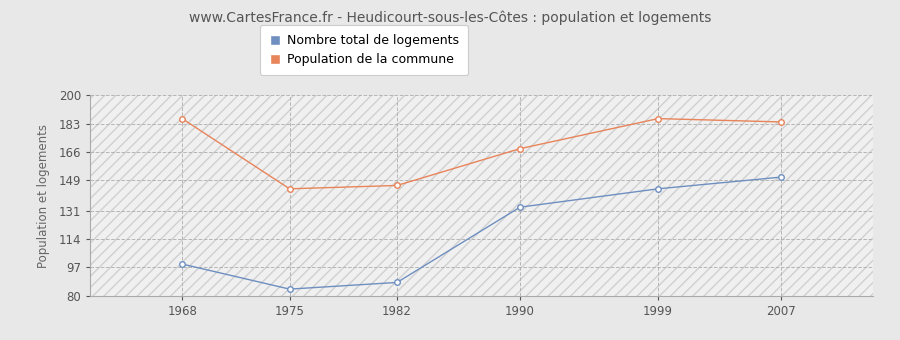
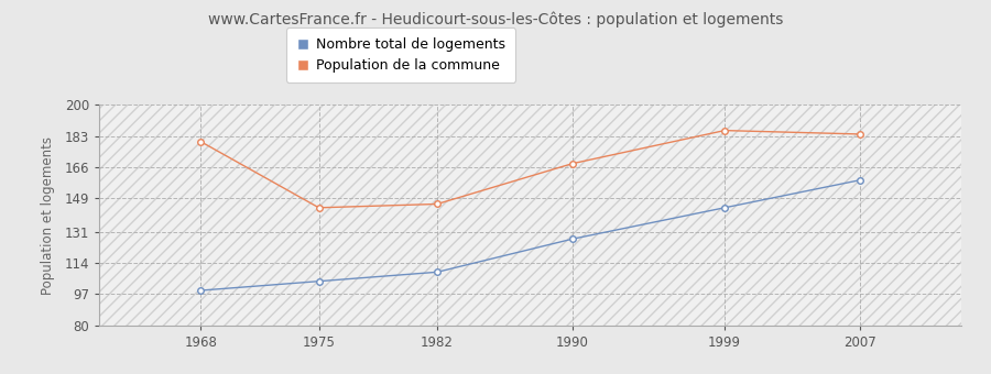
Population de la commune/1968: 186 -> 180
Nombre total de logements/1975: 84 -> 104
Nombre total de logements/1982: 88 -> 109
Nombre total de logements/1990: 133 -> 127
Nombre total de logements/2007: 151 -> 159
